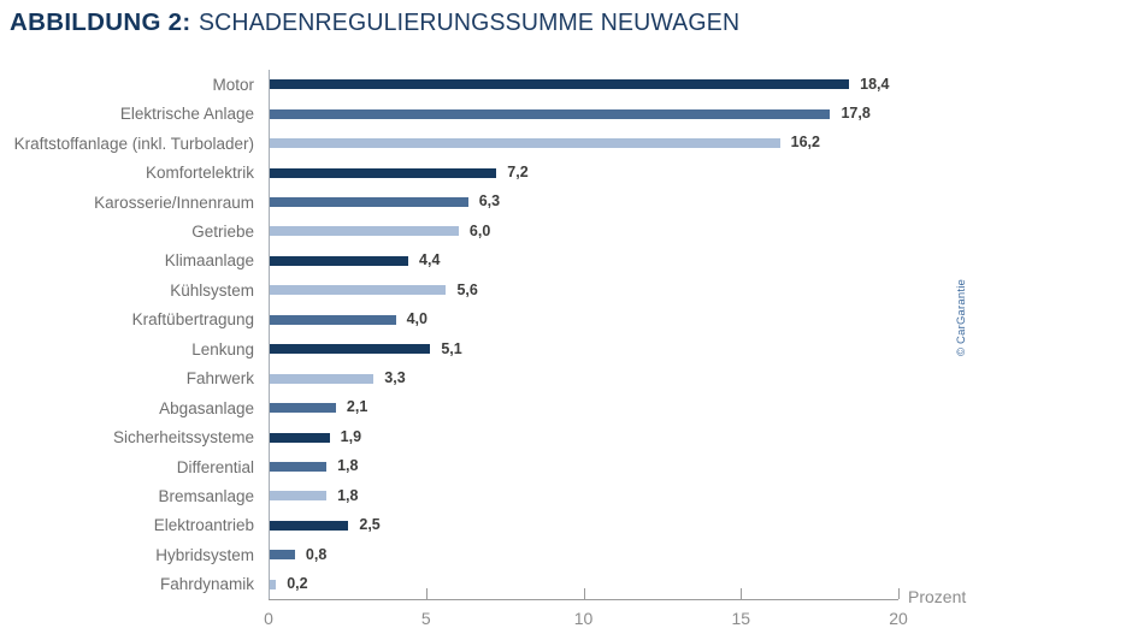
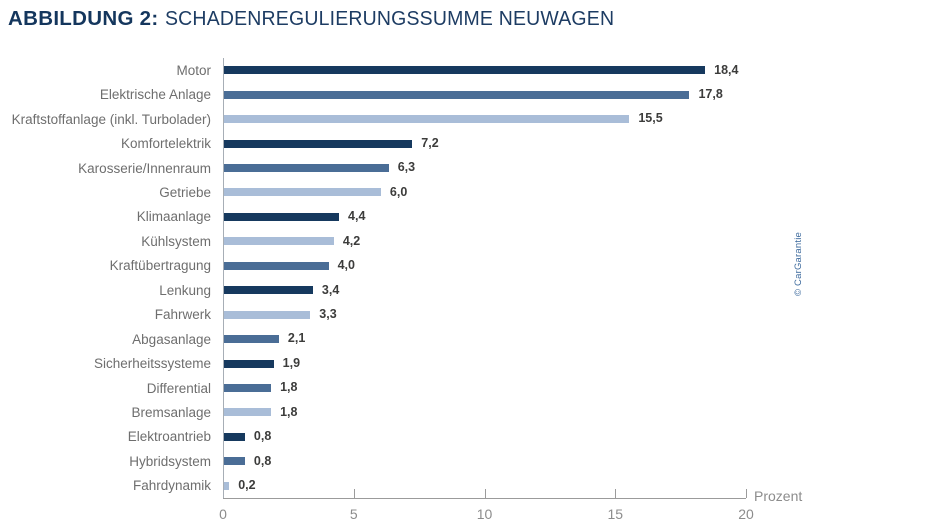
Kraftstoffanlage (inkl. Turbolader): 16,2 -> 15,5
Kühlsystem: 5,6 -> 4,2
Lenkung: 5,1 -> 3,4
Elektroantrieb: 2,5 -> 0,8
